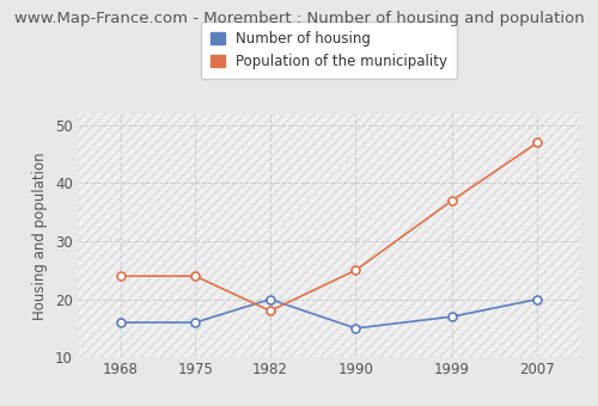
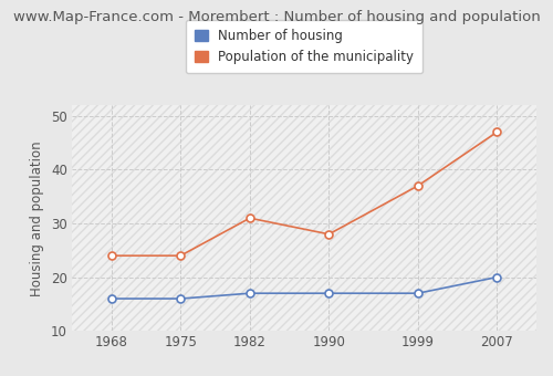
Number of housing/1982: 20 -> 17
Population of the municipality/1982: 18 -> 31
Number of housing/1990: 15 -> 17
Population of the municipality/1990: 25 -> 28
